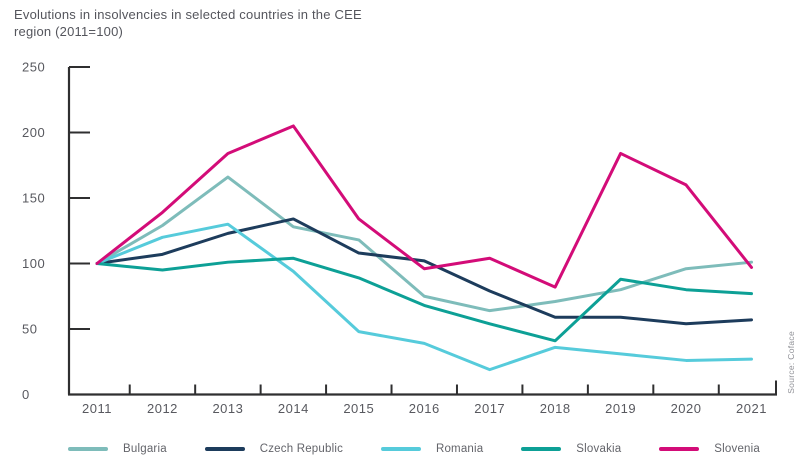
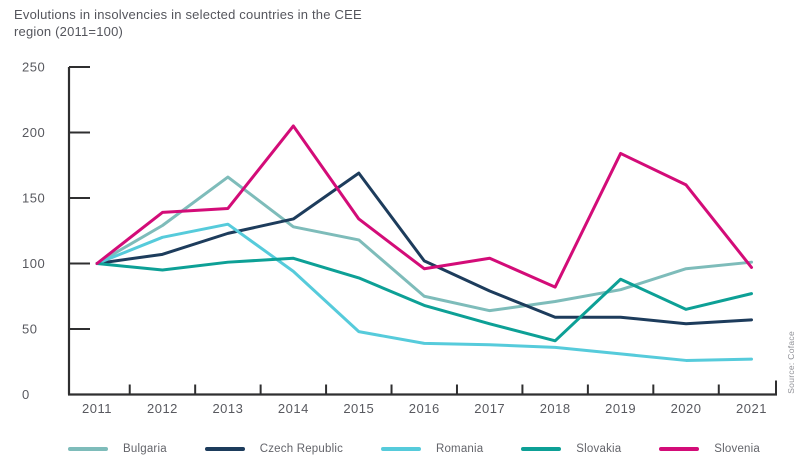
Slovenia/2013: 184 -> 142
Czech Republic/2015: 108 -> 169
Romania/2017: 19 -> 38
Slovakia/2020: 80 -> 65
